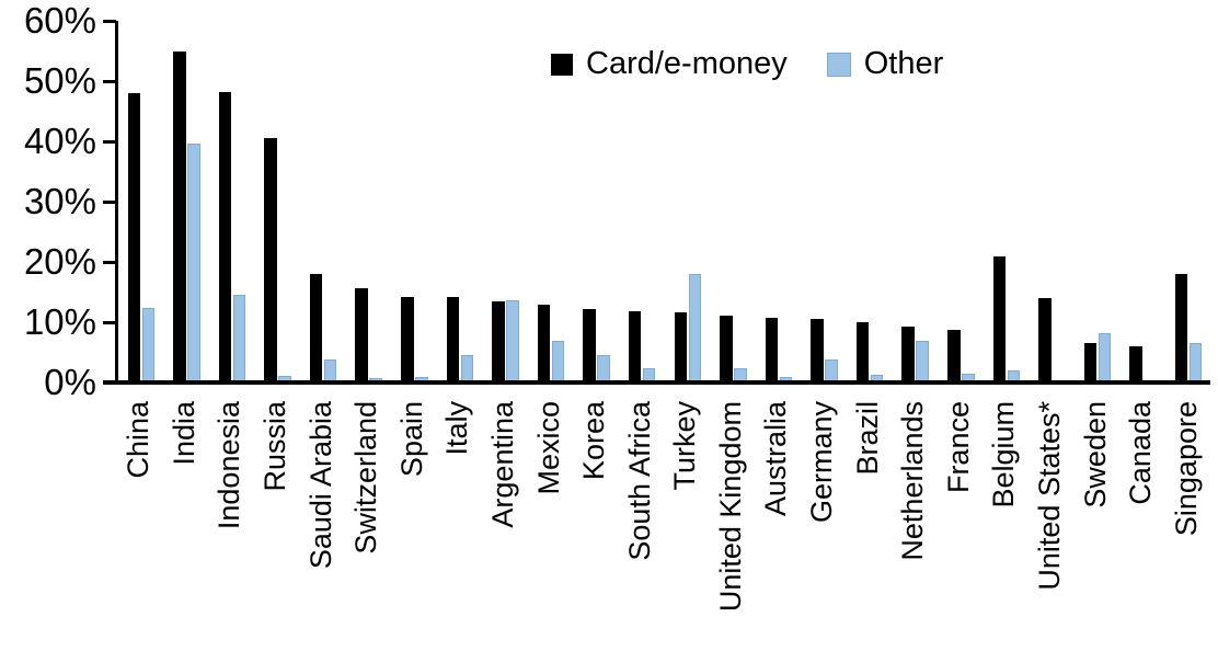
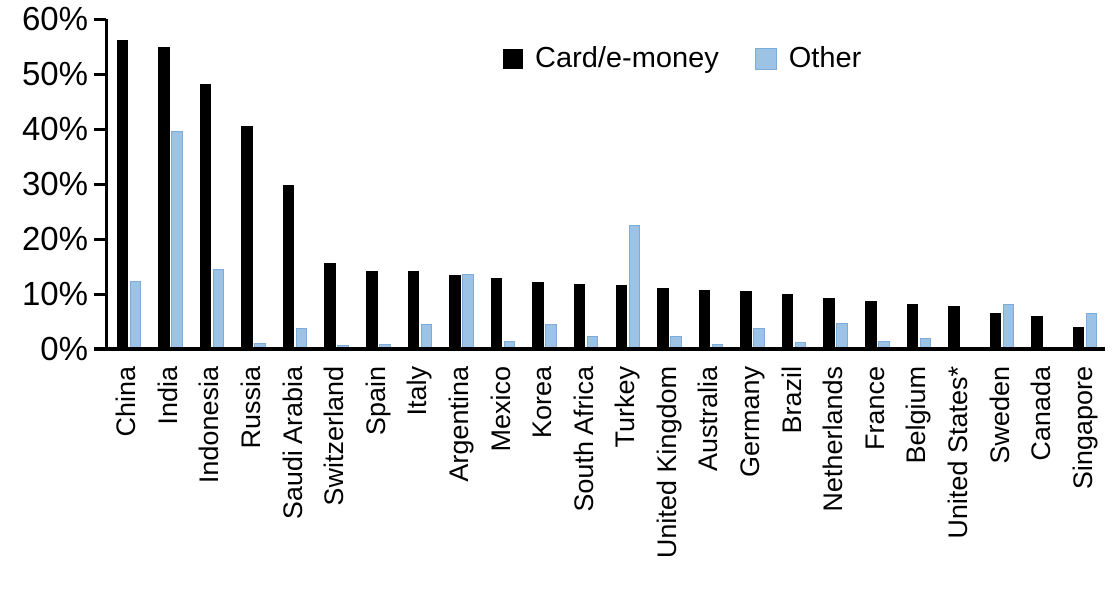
Card/e-money/China: 48% -> 56%
Card/e-money/Saudi Arabia: 18% -> 30%
Other/Mexico: 7% -> 1%
Other/Turkey: 18% -> 22%
Other/Netherlands: 7% -> 5%
Card/e-money/Belgium: 21% -> 8%
Card/e-money/United States*: 14% -> 8%
Card/e-money/Singapore: 18% -> 4%
